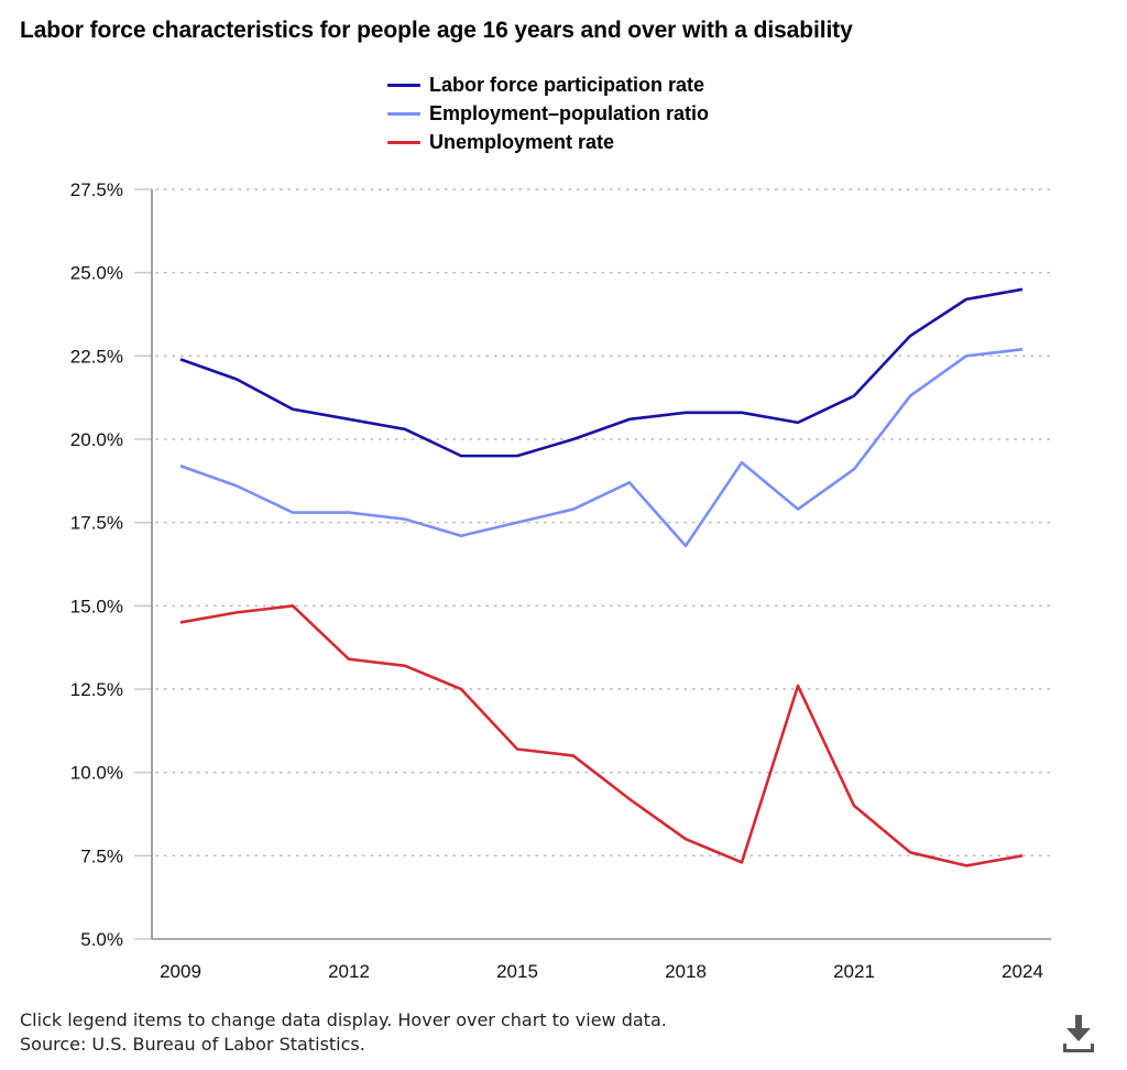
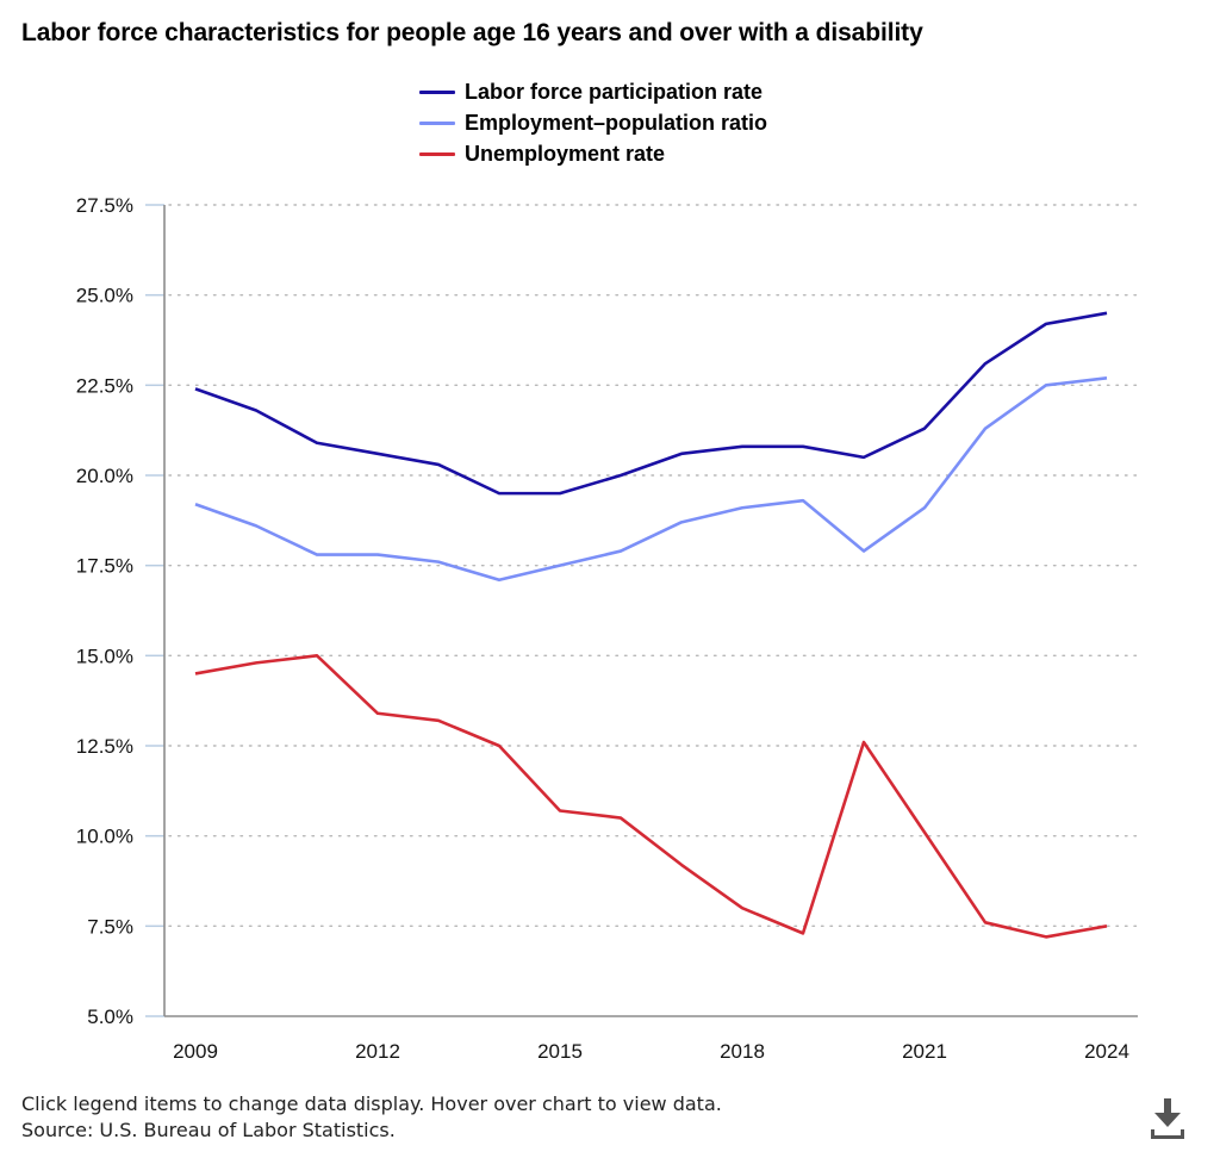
Employment–population ratio/2018: 16.8% -> 19.1%
Unemployment rate/2021: 9.0% -> 10.1%
